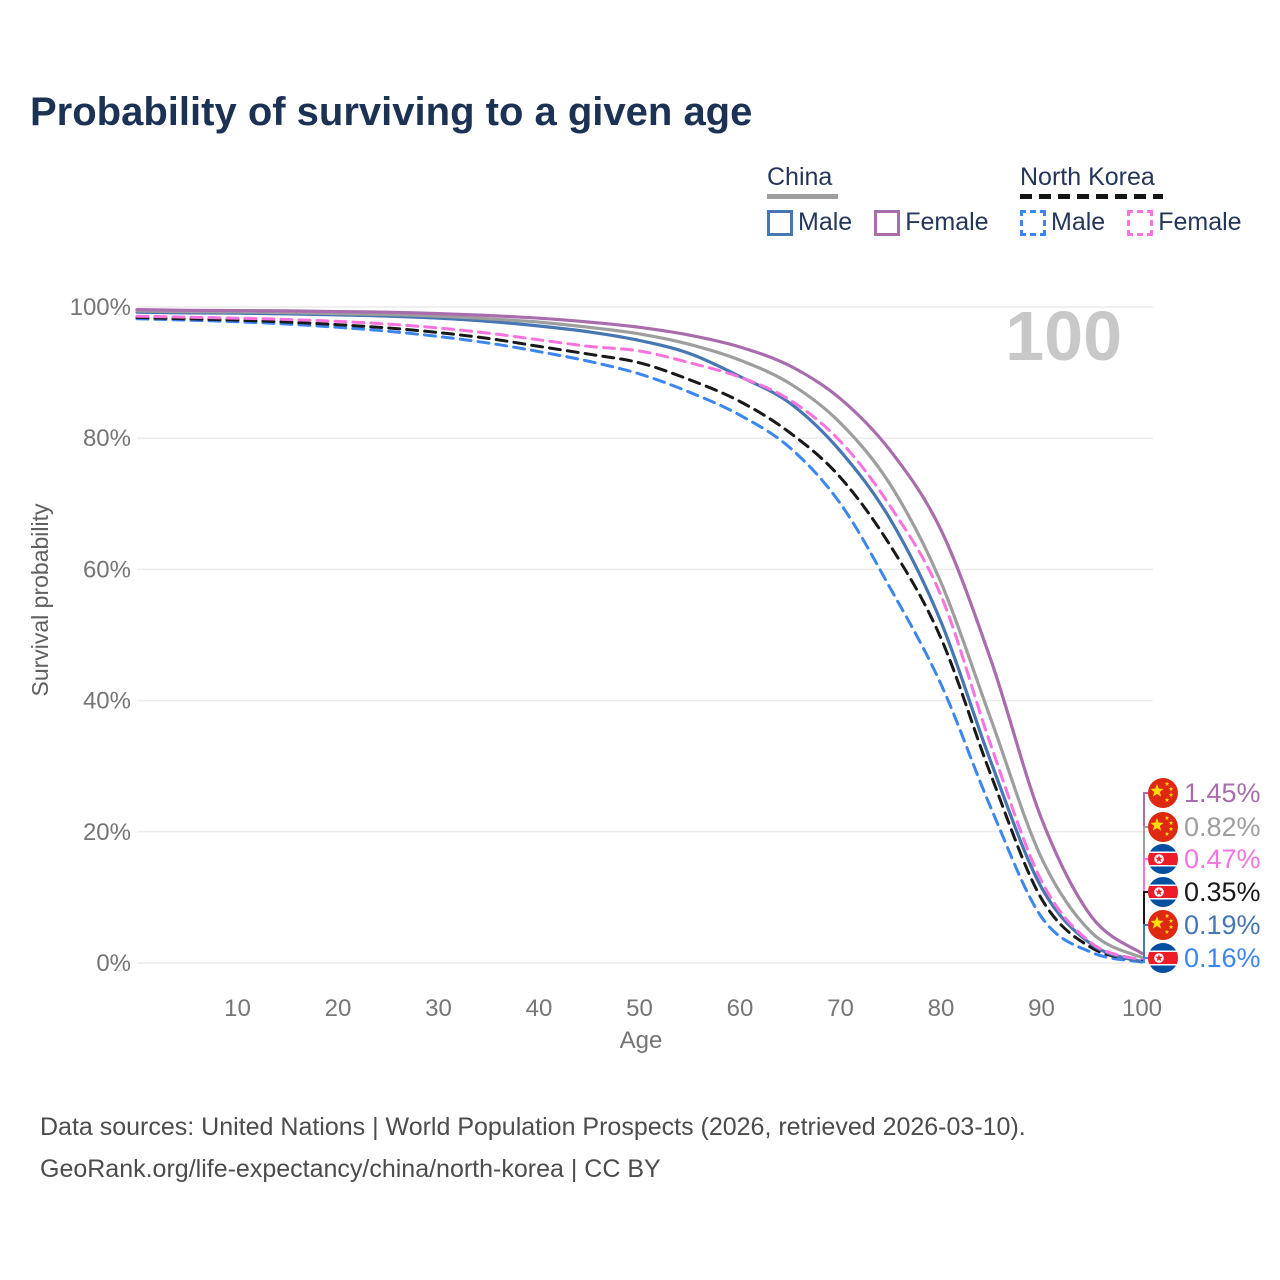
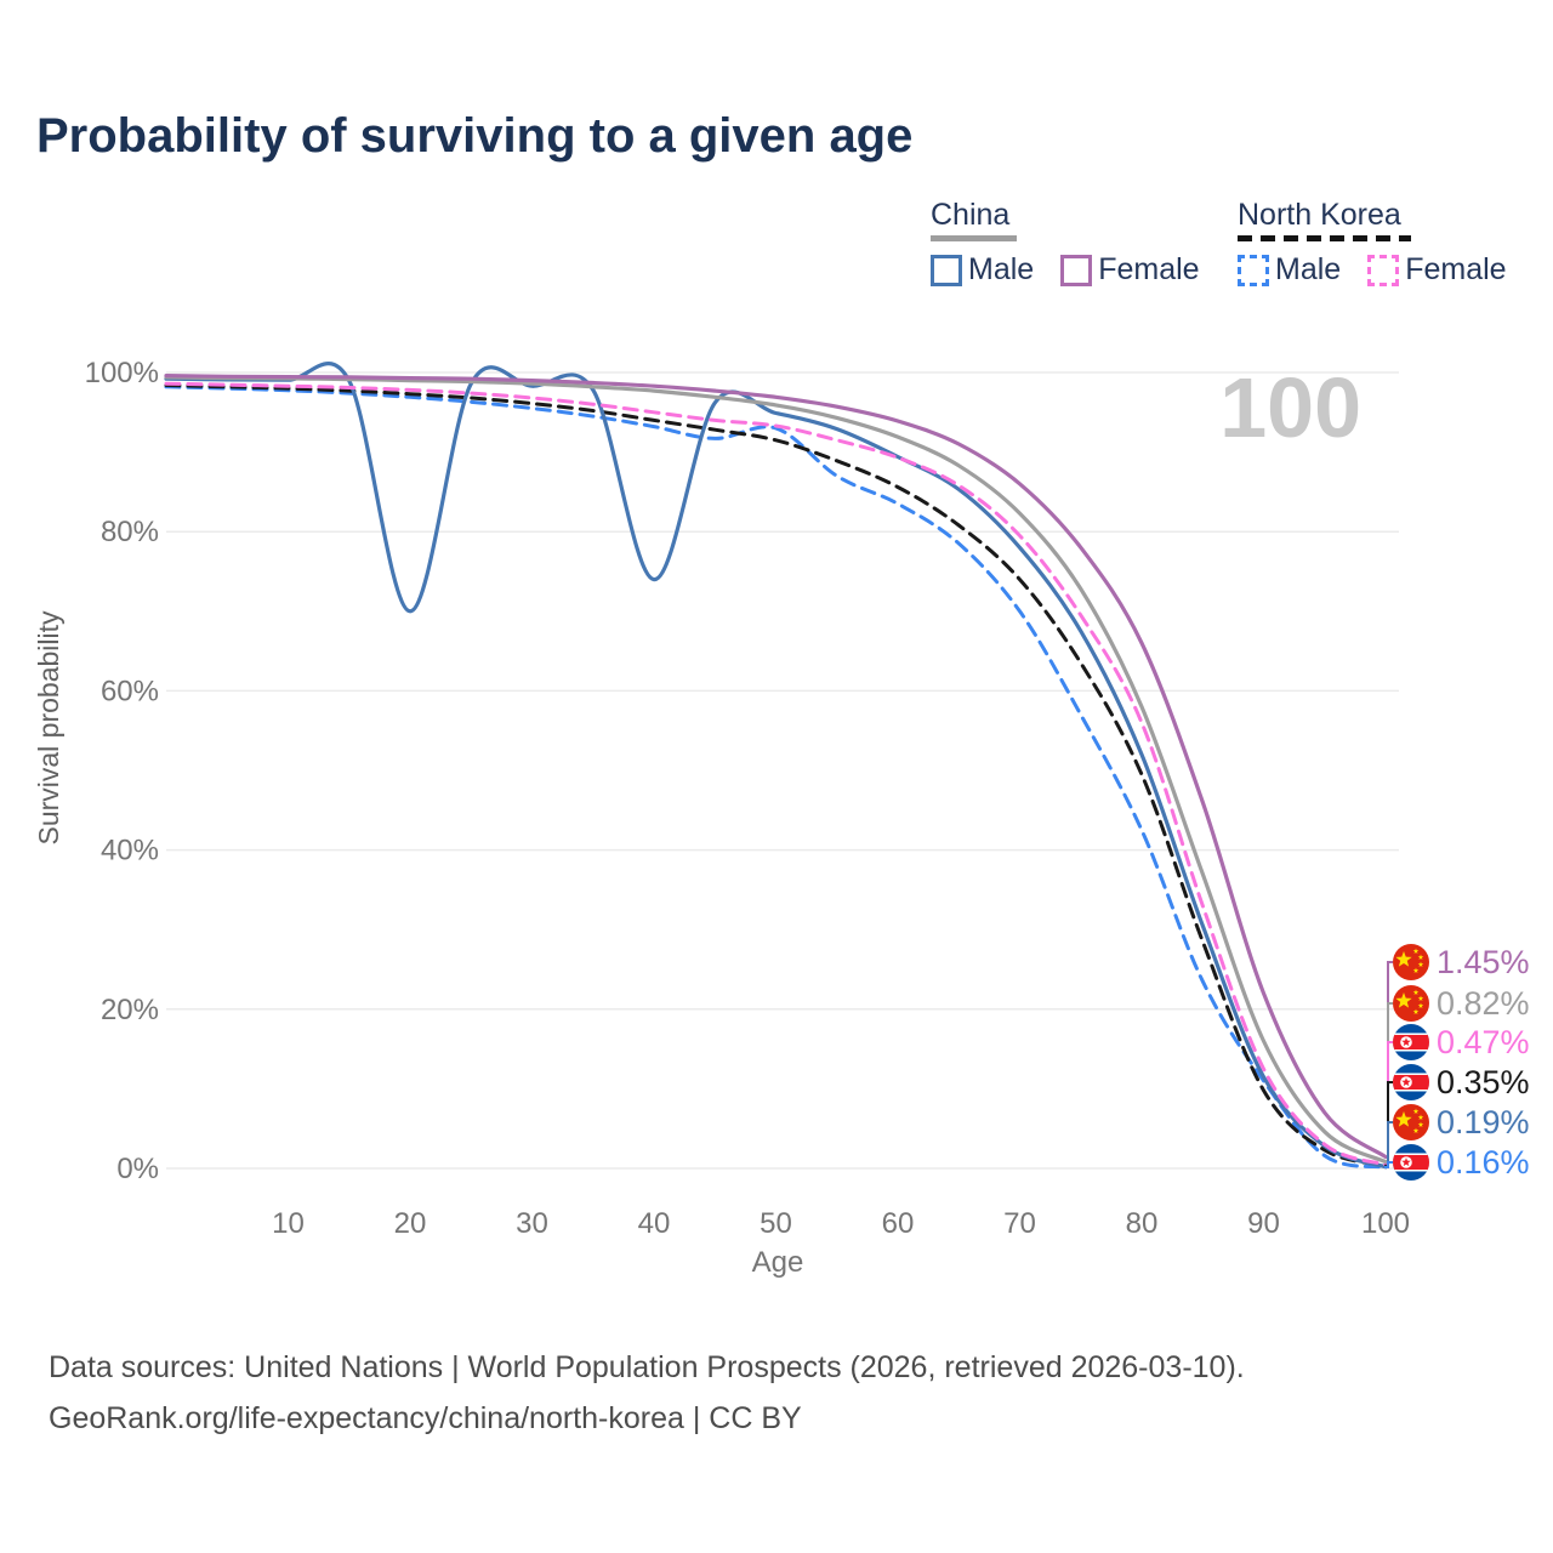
China Male/20: 99% -> 70%
China Male/40: 97% -> 74%
North Korea Male/50: 90% -> 93%
North Korea Male/90: 7% -> 11%
